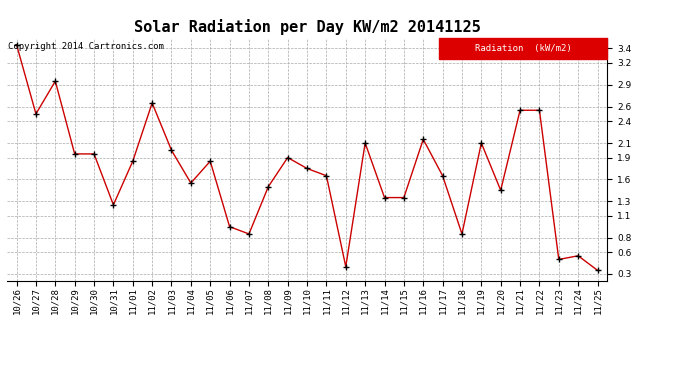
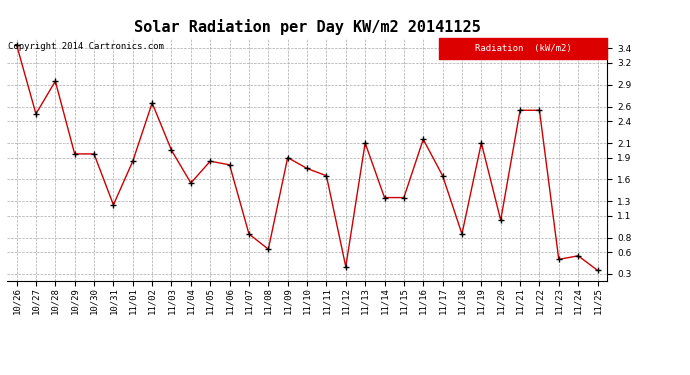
11/06: 0.95 -> 1.80
11/08: 1.50 -> 0.64
11/20: 1.45 -> 1.04
